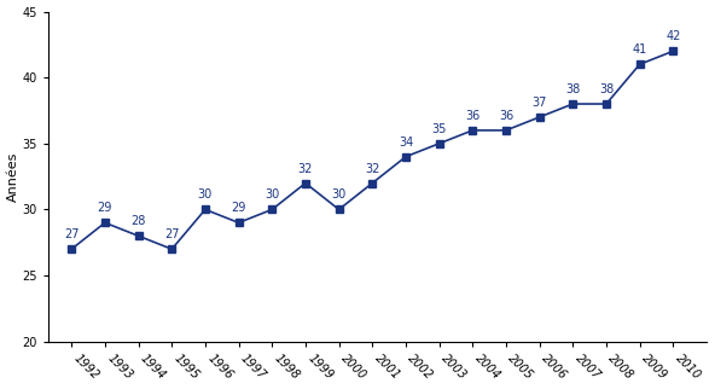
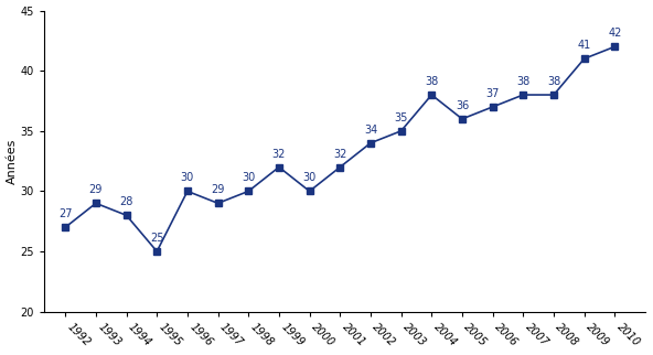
1995: 27 -> 25
2004: 36 -> 38
